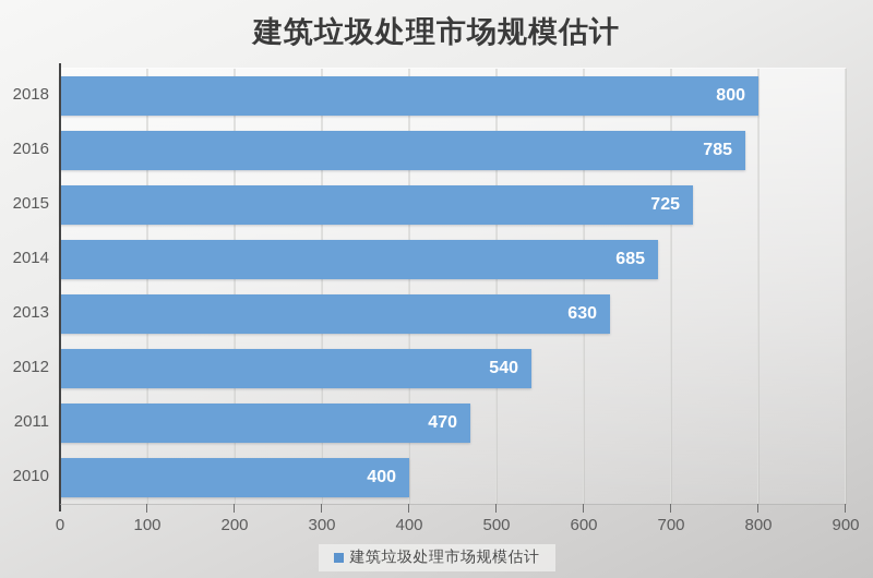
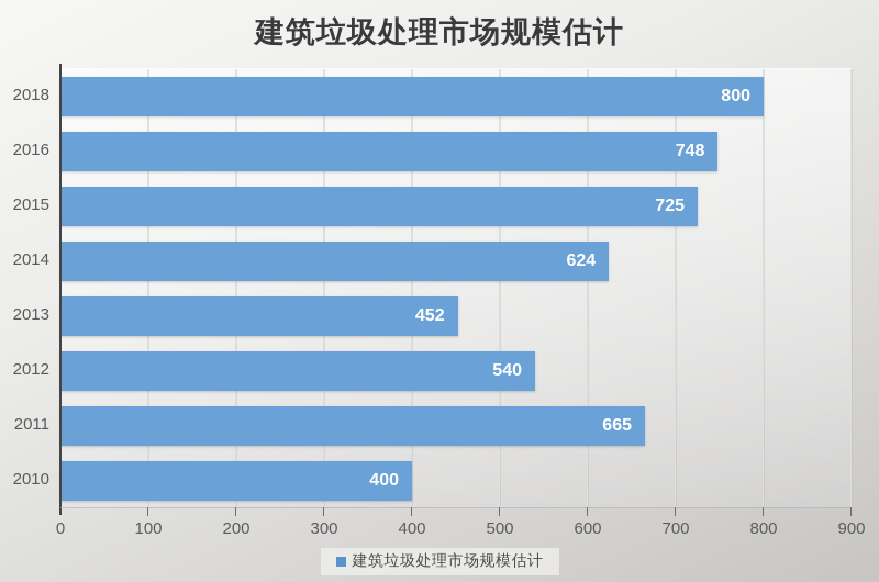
2016: 785 -> 748
2014: 685 -> 624
2013: 630 -> 452
2011: 470 -> 665
